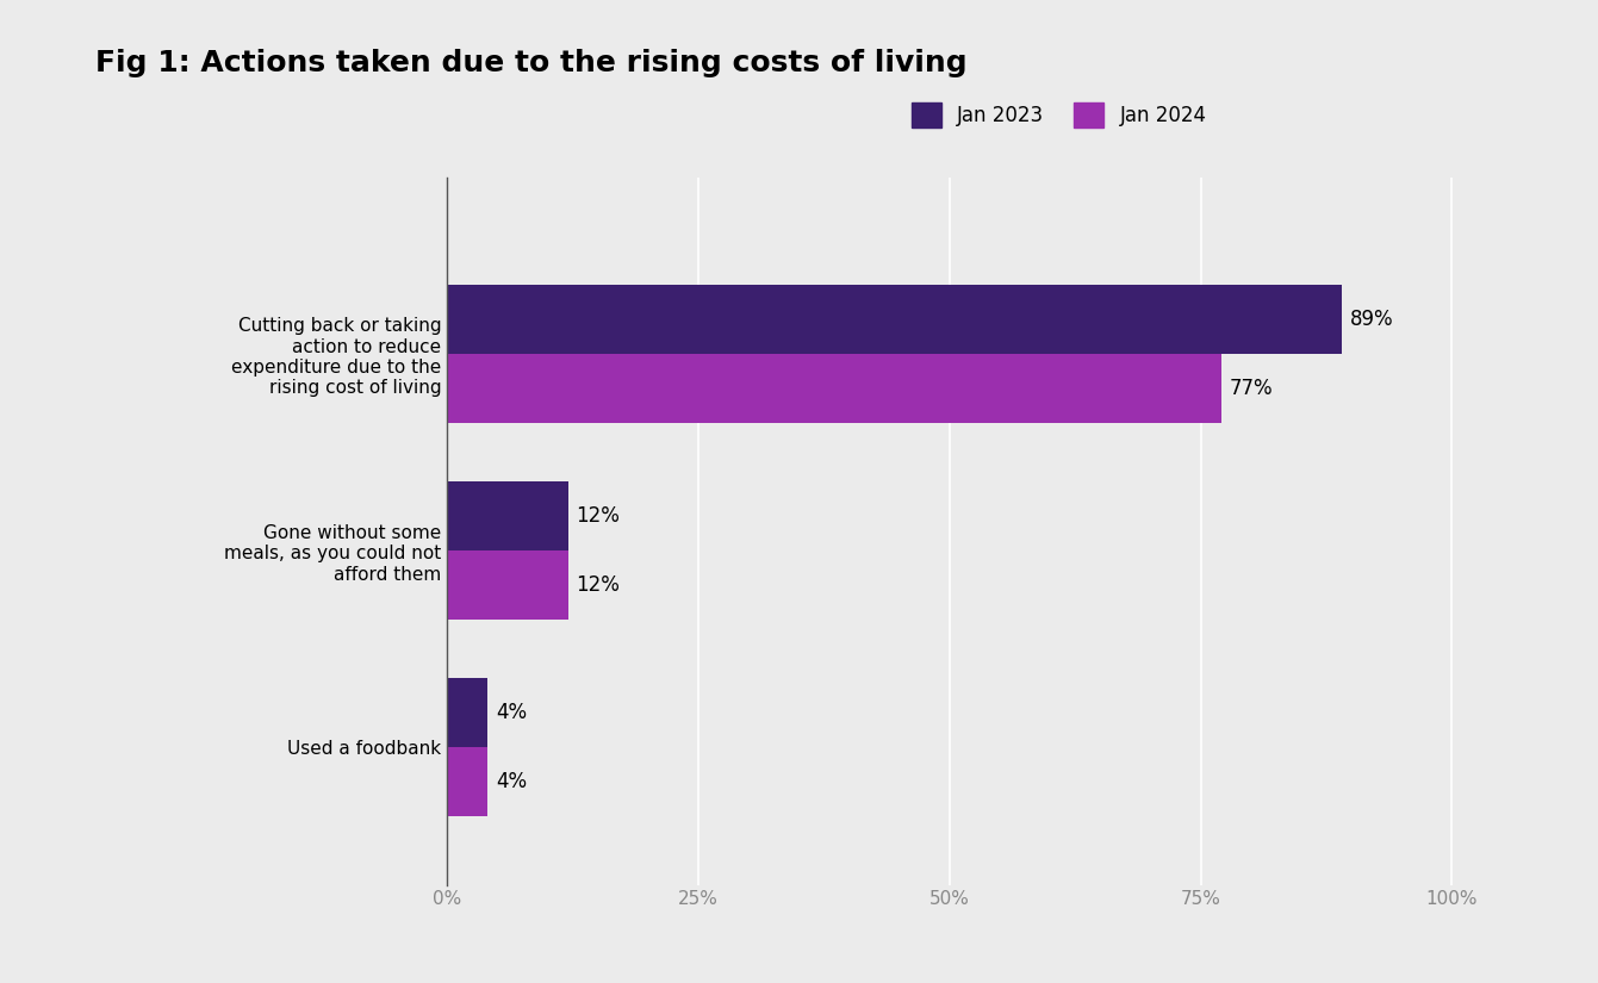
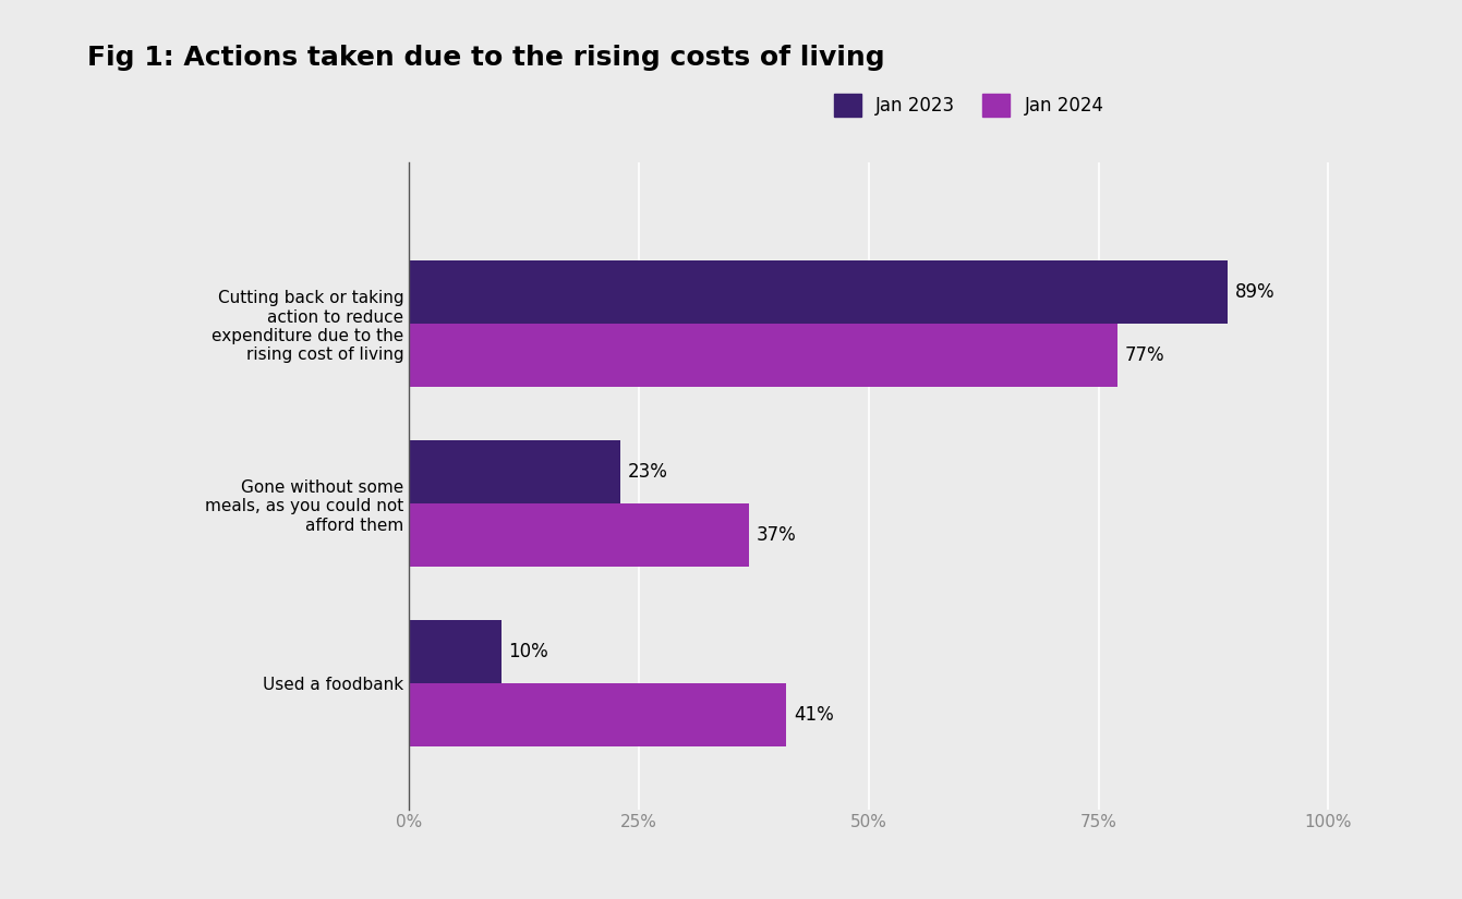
Jan 2023/Gone without some meals, as you could not afford them: 12% -> 23%
Jan 2024/Gone without some meals, as you could not afford them: 12% -> 37%
Jan 2023/Used a foodbank: 4% -> 10%
Jan 2024/Used a foodbank: 4% -> 41%
